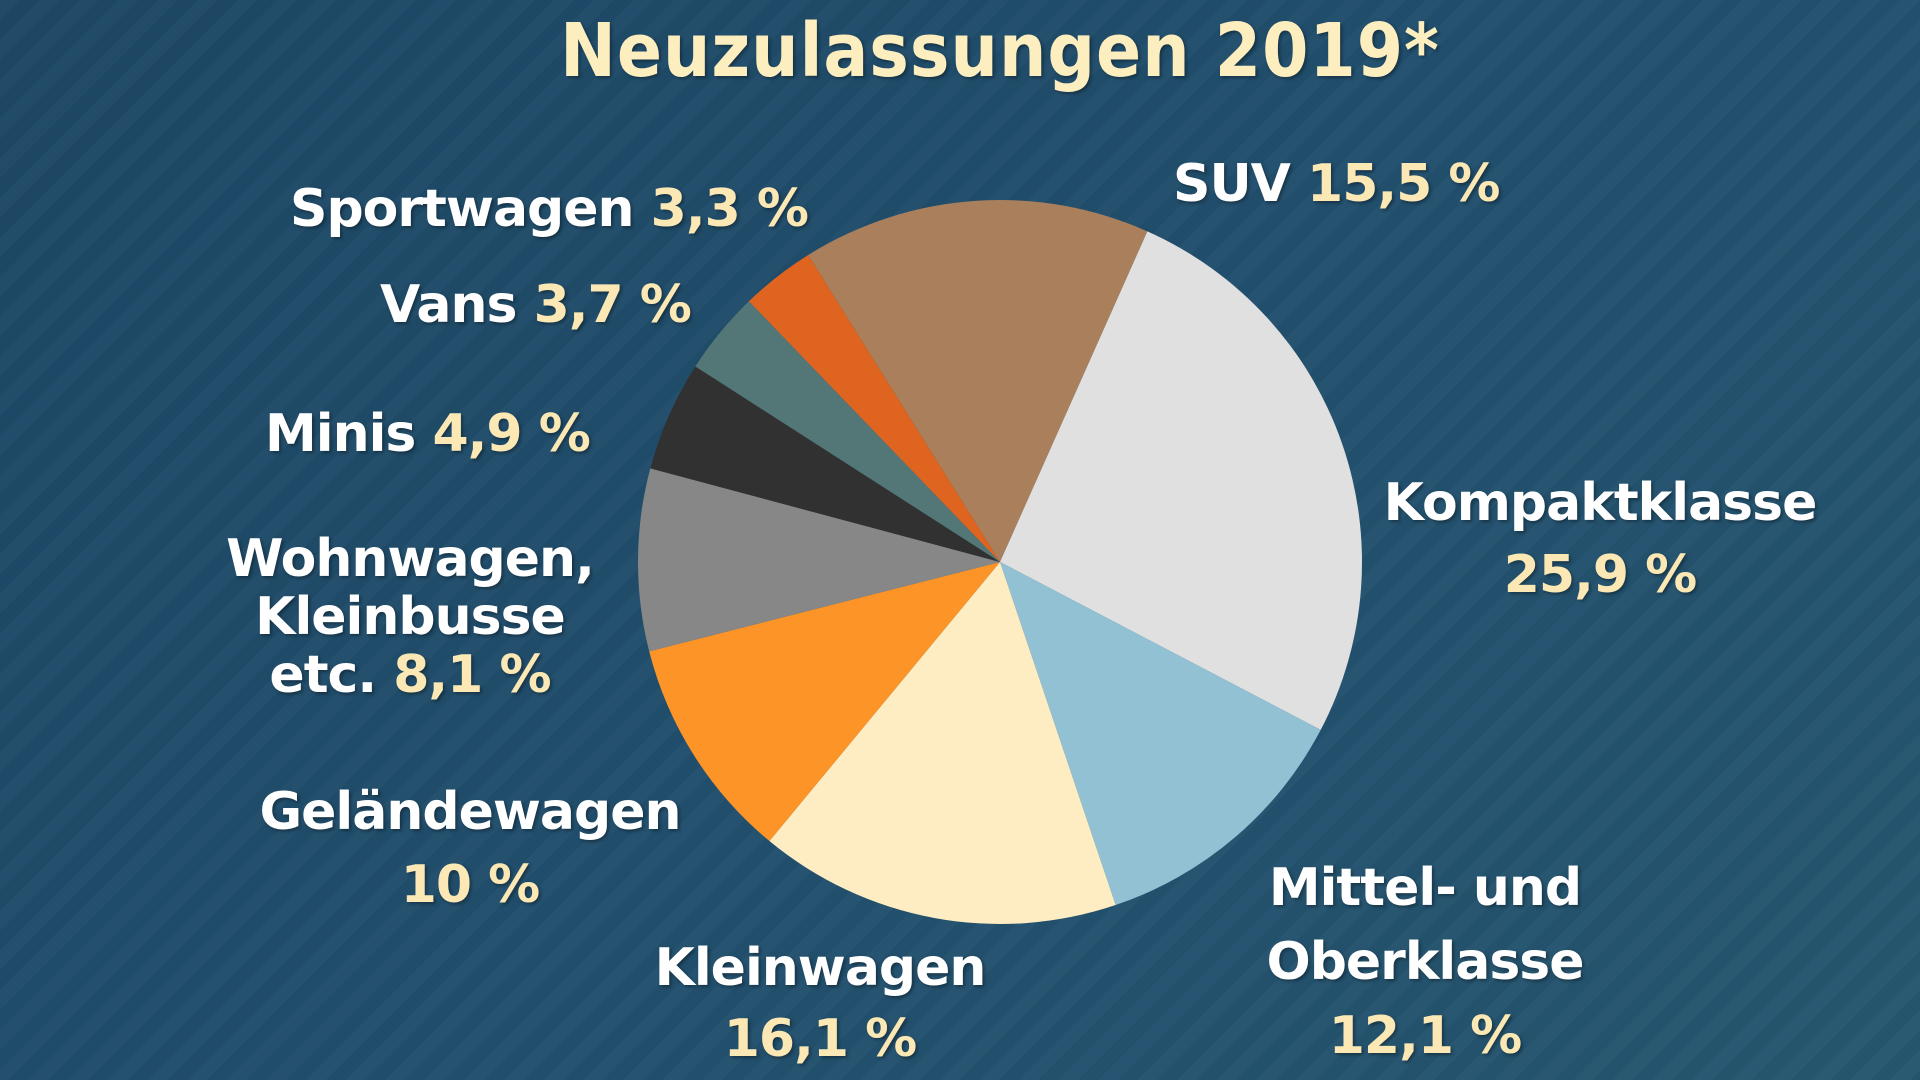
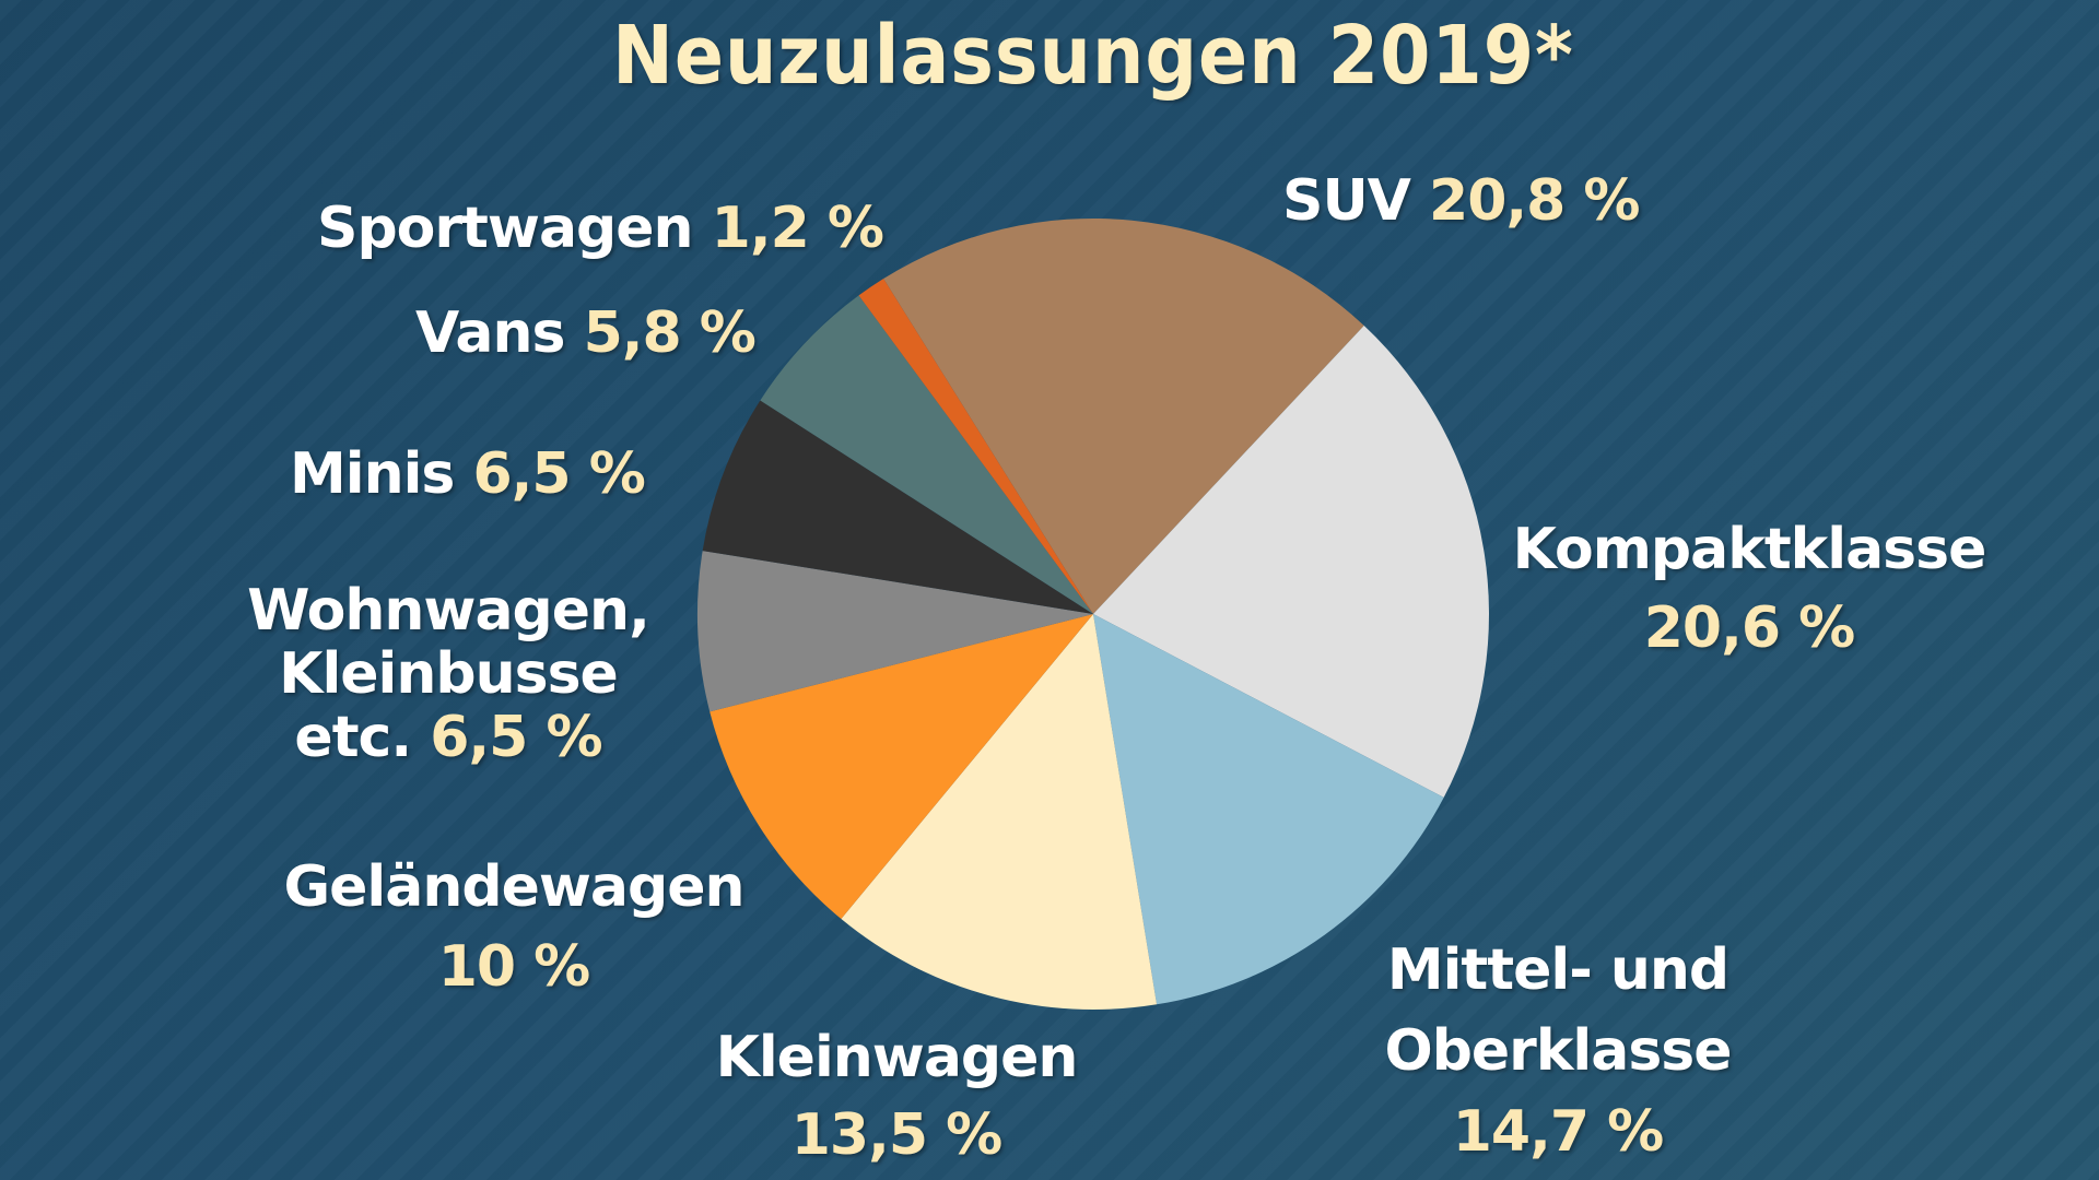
SUV: 15,5 -> 20,8
Kompaktklasse: 25,9 -> 20,6
Mittel- und Oberklasse: 12,1 -> 14,7
Kleinwagen: 16,1 -> 13,5
Wohnwagen, Kleinbusse etc.: 8,1 -> 6,5
Minis: 4,9 -> 6,5
Vans: 3,7 -> 5,8
Sportwagen: 3,3 -> 1,2
